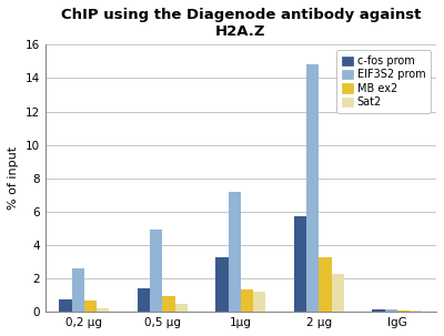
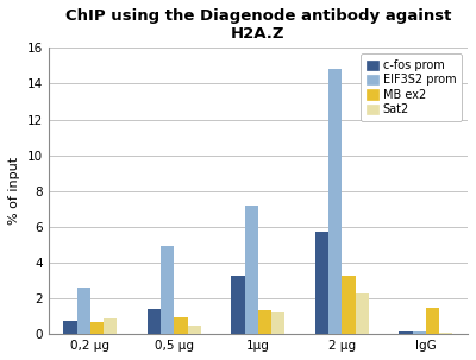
Sat2/0,2 μg: 0.2 -> 0.9
MB ex2/IgG: 0.1 -> 1.5
